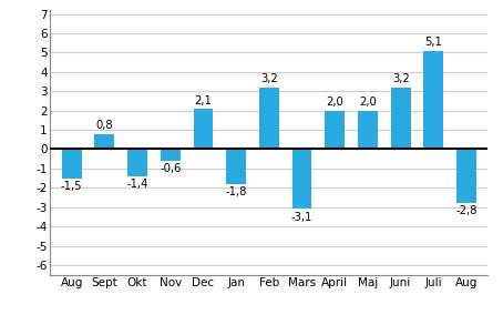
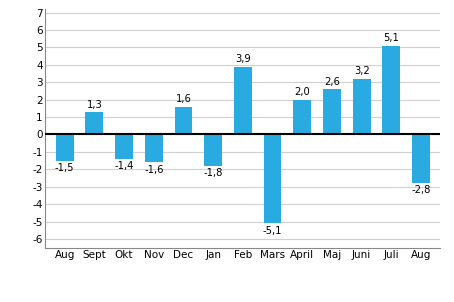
Sept: 0,8 -> 1,3
Nov: -0,6 -> -1,6
Dec: 2,1 -> 1,6
Feb: 3,2 -> 3,9
Mars: -3,1 -> -5,1
Maj: 2,0 -> 2,6
